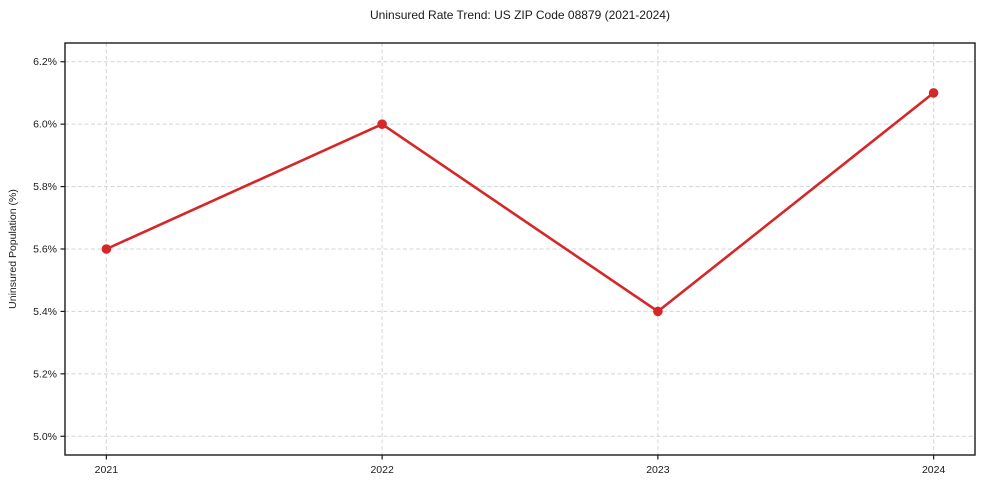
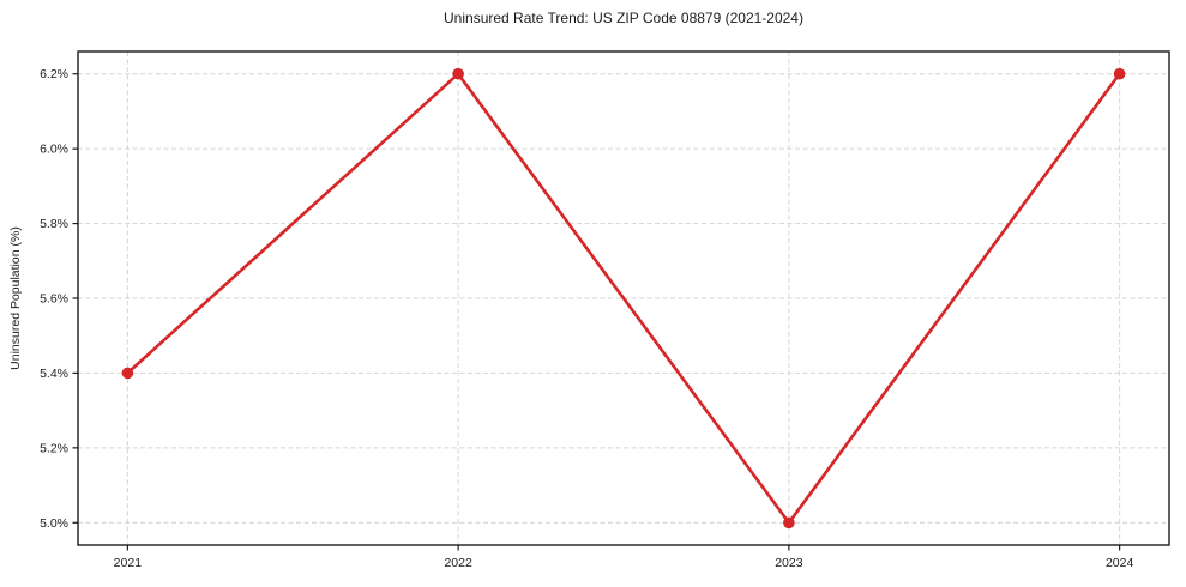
2021: 5.6% -> 5.4%
2022: 6.0% -> 6.2%
2023: 5.4% -> 5.0%
2024: 6.1% -> 6.2%
